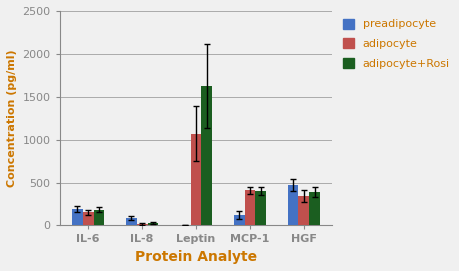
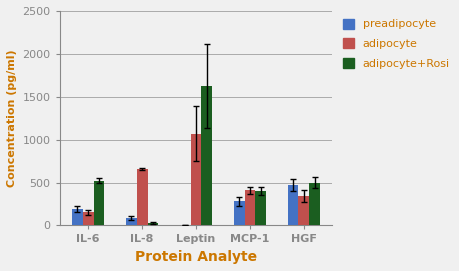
adipocyte+Rosi/IL-6: 180 -> 520
adipocyte/IL-8: 20 -> 660
preadipocyte/MCP-1: 120 -> 280
adipocyte+Rosi/HGF: 390 -> 500
